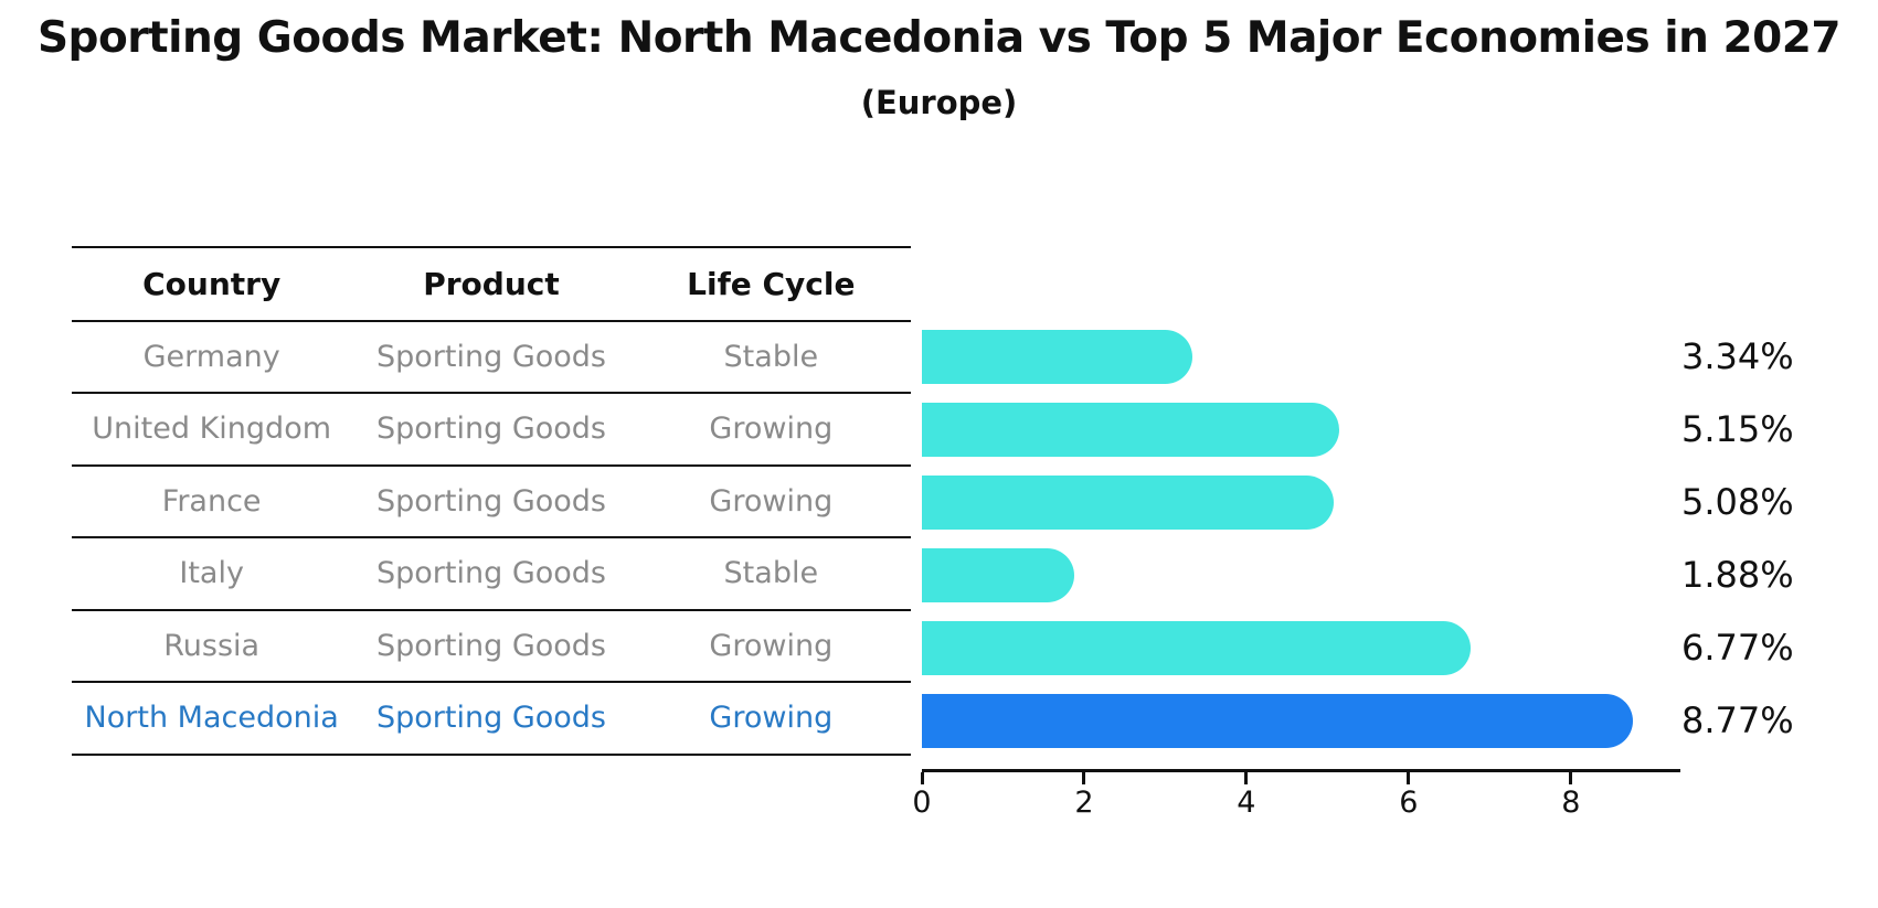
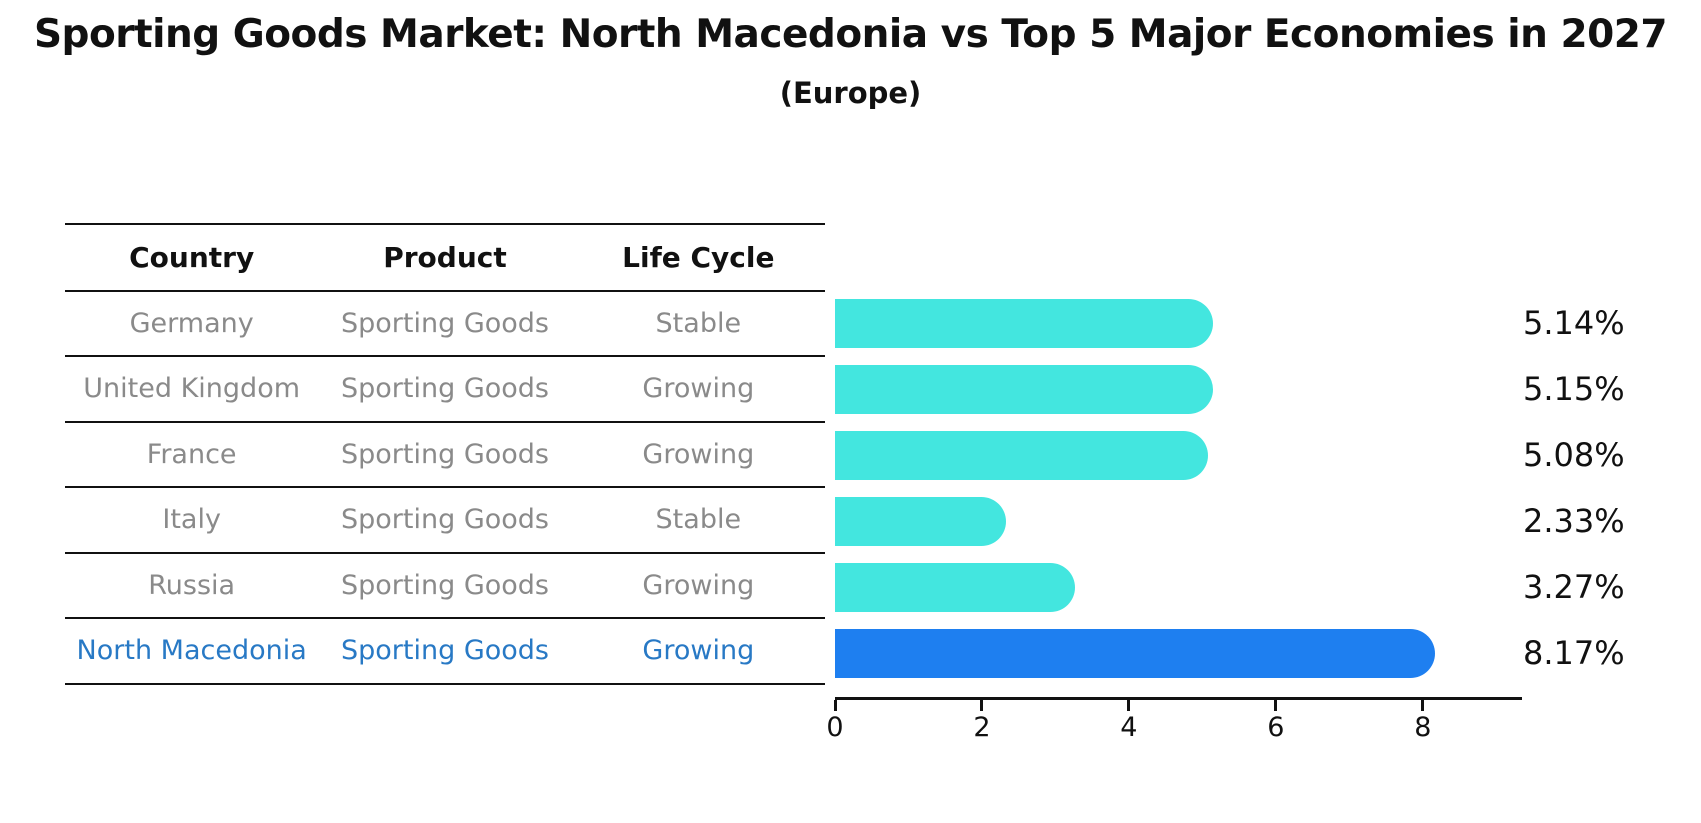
Germany: 3.34% -> 5.14%
Italy: 1.88% -> 2.33%
Russia: 6.77% -> 3.27%
North Macedonia: 8.77% -> 8.17%
